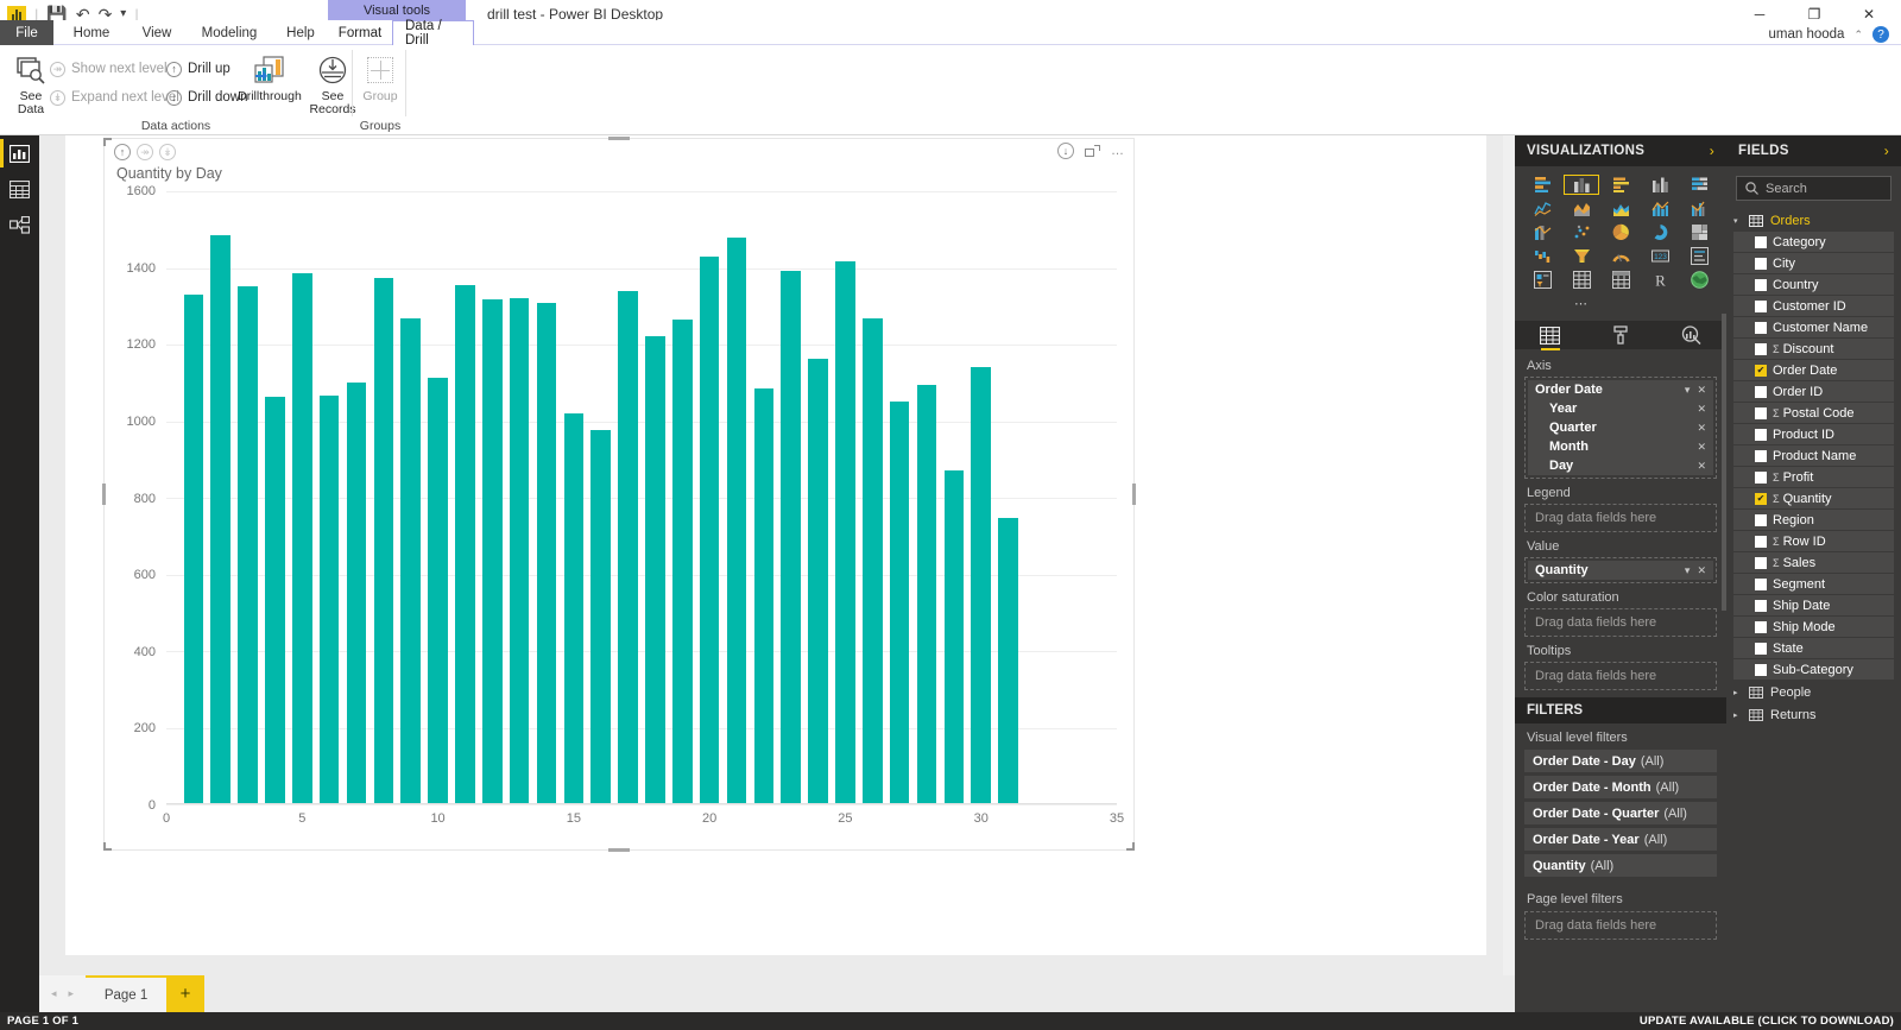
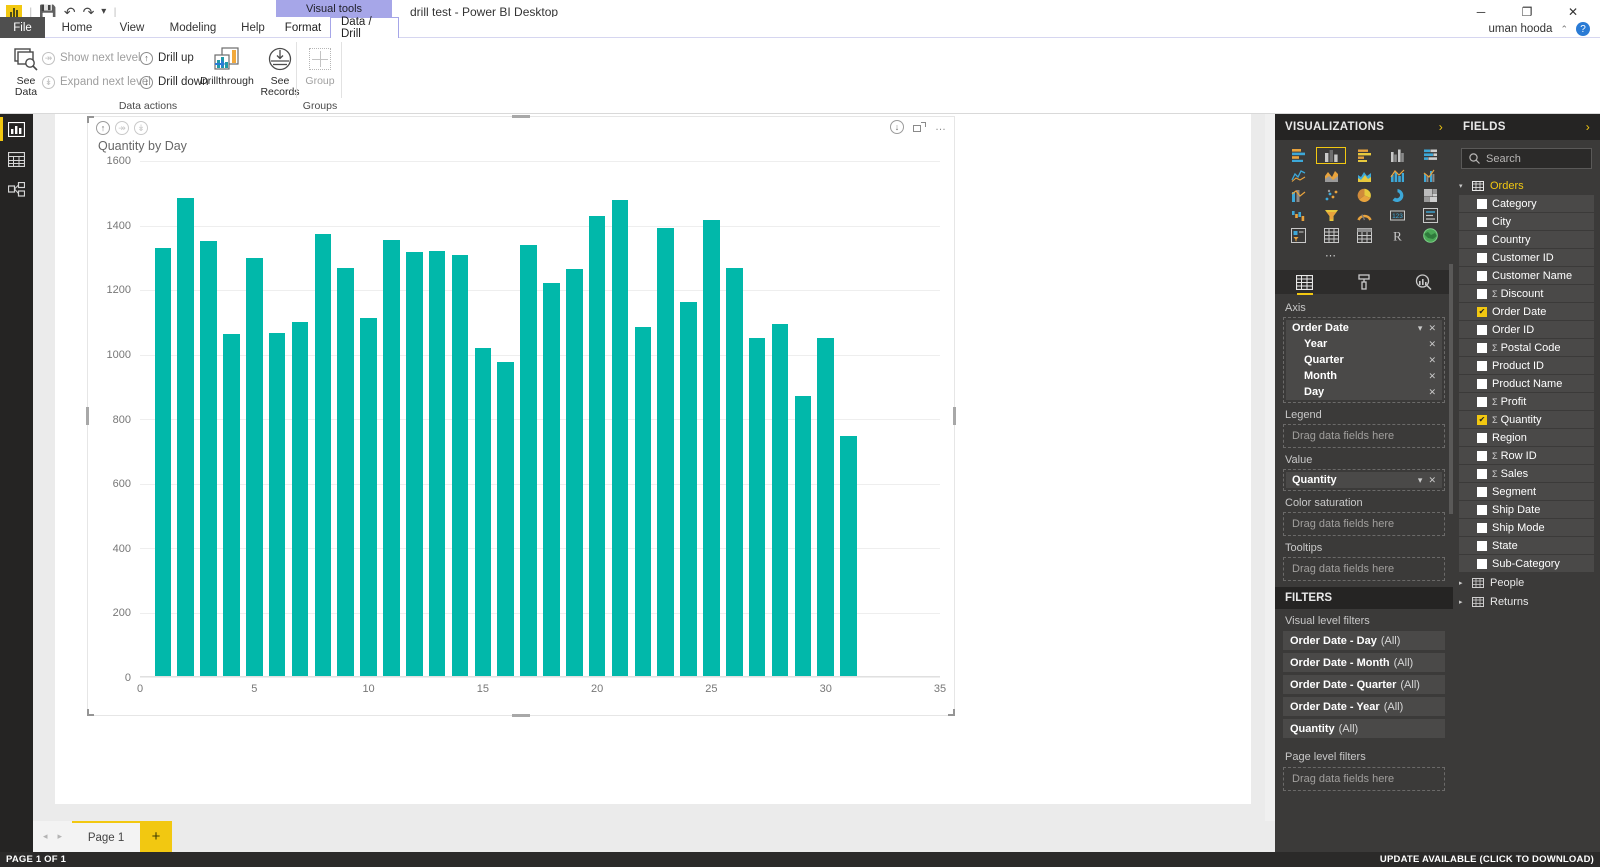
5: 1380 -> 1300
30: 1140 -> 1050
